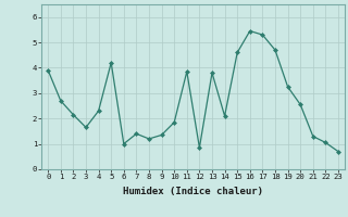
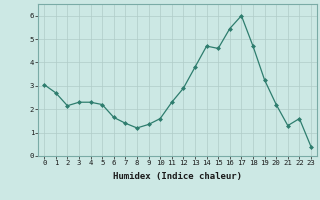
0: 3.90 -> 3.05
3: 1.65 -> 2.30
5: 4.20 -> 2.20
6: 1.00 -> 1.65
10: 1.85 -> 1.60
11: 3.85 -> 2.30
12: 0.85 -> 2.90
14: 2.10 -> 4.70
17: 5.30 -> 6.00
20: 2.55 -> 2.20
22: 1.05 -> 1.60
23: 0.70 -> 0.40
